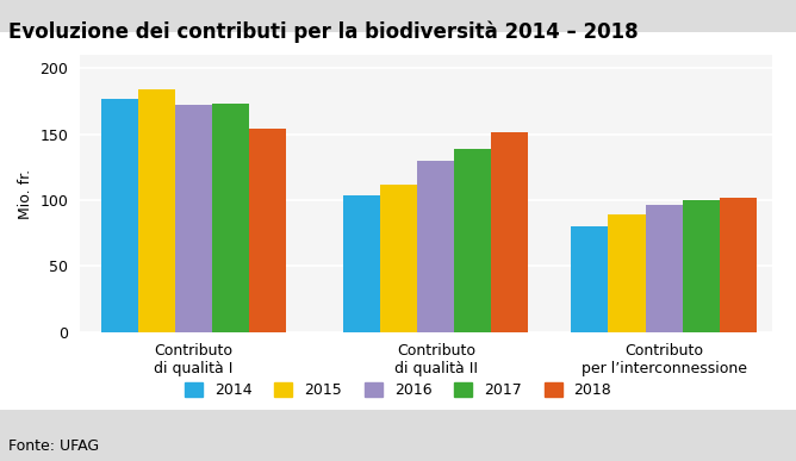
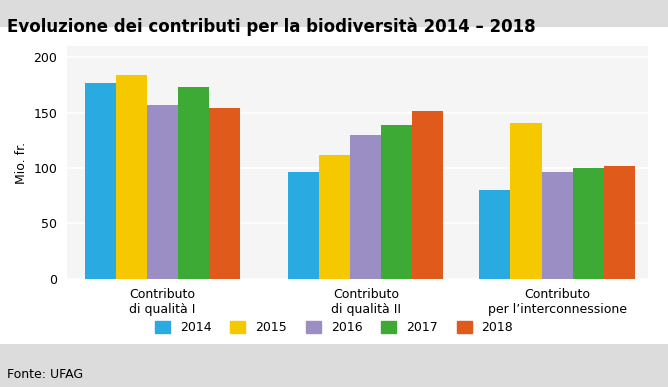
2016/Contributo di qualità I: 172 -> 157
2014/Contributo di qualità II: 104 -> 96
2015/Contributo per l’interconnessione: 89 -> 141
